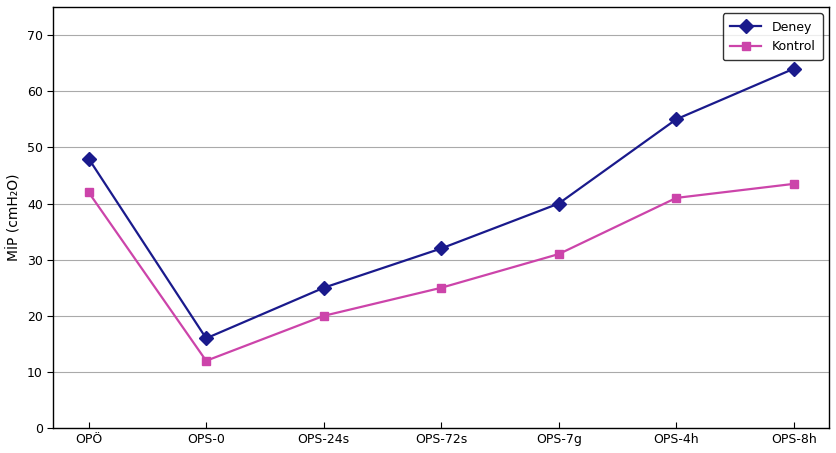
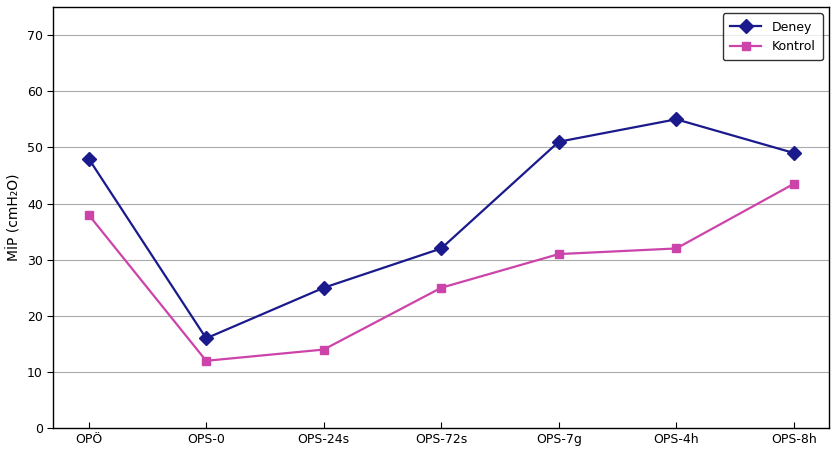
Kontrol/OPÖ: 42.0 -> 38.0
Kontrol/OPS-24s: 20.0 -> 14.0
Deney/OPS-7g: 40 -> 51
Kontrol/OPS-4h: 41.0 -> 32.0
Deney/OPS-8h: 64 -> 49
